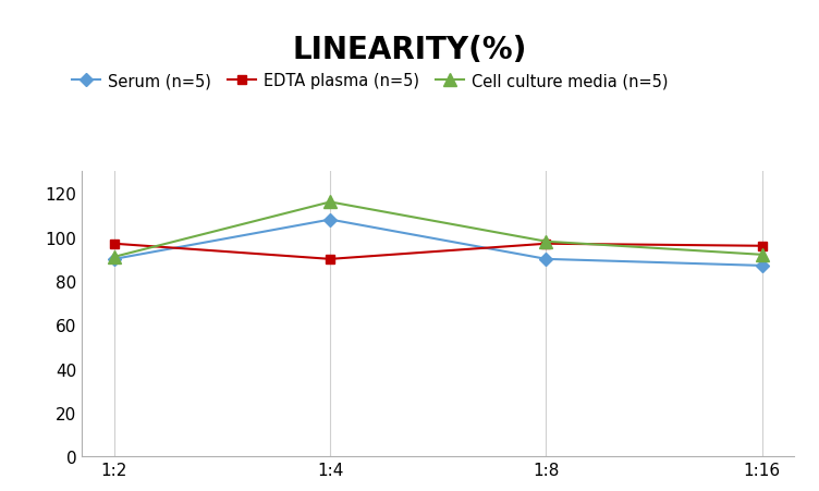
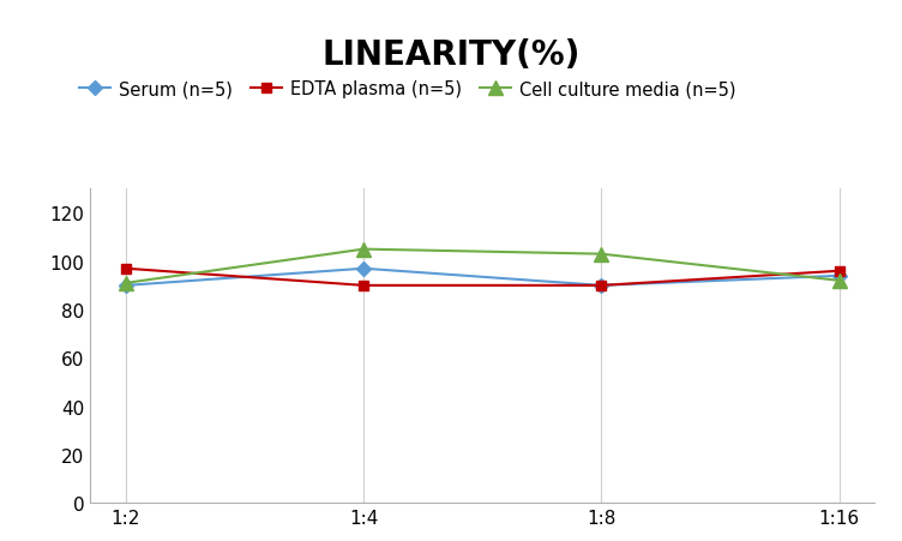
Serum (n=5)/1:4: 108 -> 97
Cell culture media (n=5)/1:4: 116 -> 105
EDTA plasma (n=5)/1:8: 97 -> 90
Cell culture media (n=5)/1:8: 98 -> 103
Serum (n=5)/1:16: 87 -> 94
